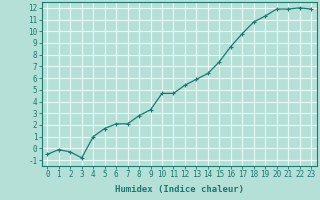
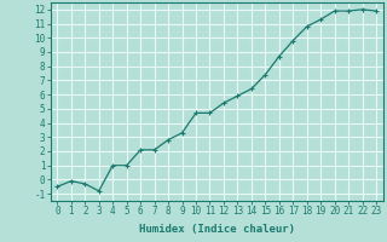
5: 1.7 -> 1.0
